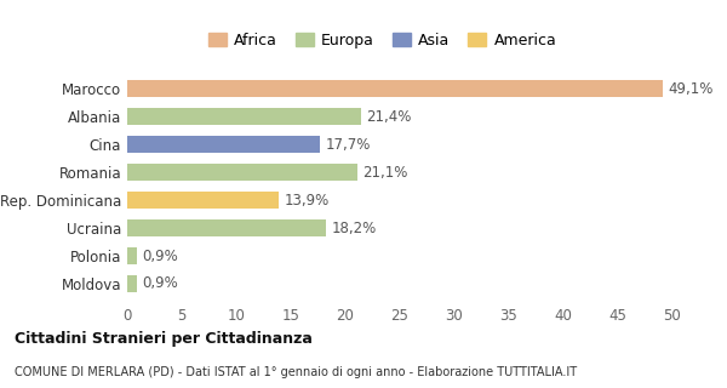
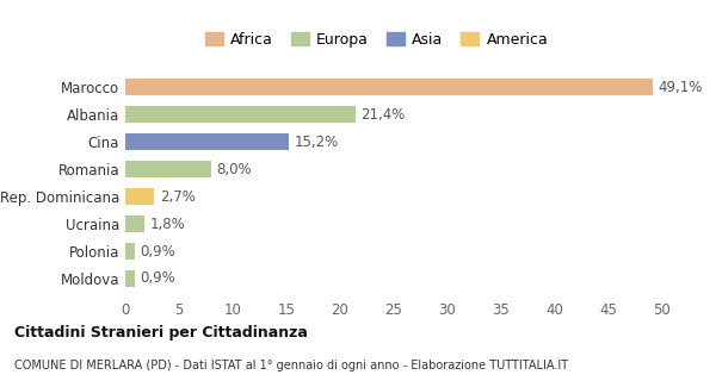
Cina: 17,7% -> 15,2%
Romania: 21,1% -> 8,0%
Rep. Dominicana: 13,9% -> 2,7%
Ucraina: 18,2% -> 1,8%
